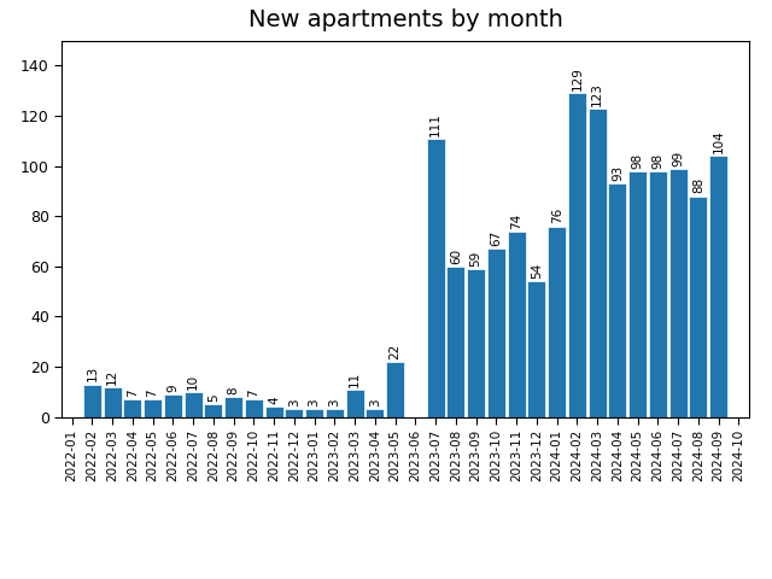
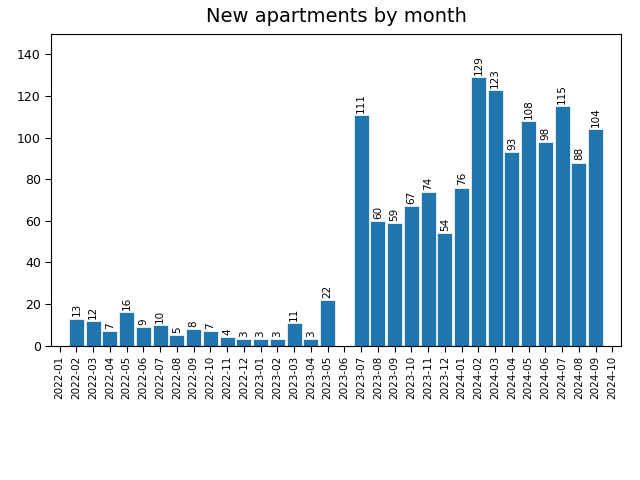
2022-05: 7 -> 16
2024-05: 98 -> 108
2024-07: 99 -> 115
